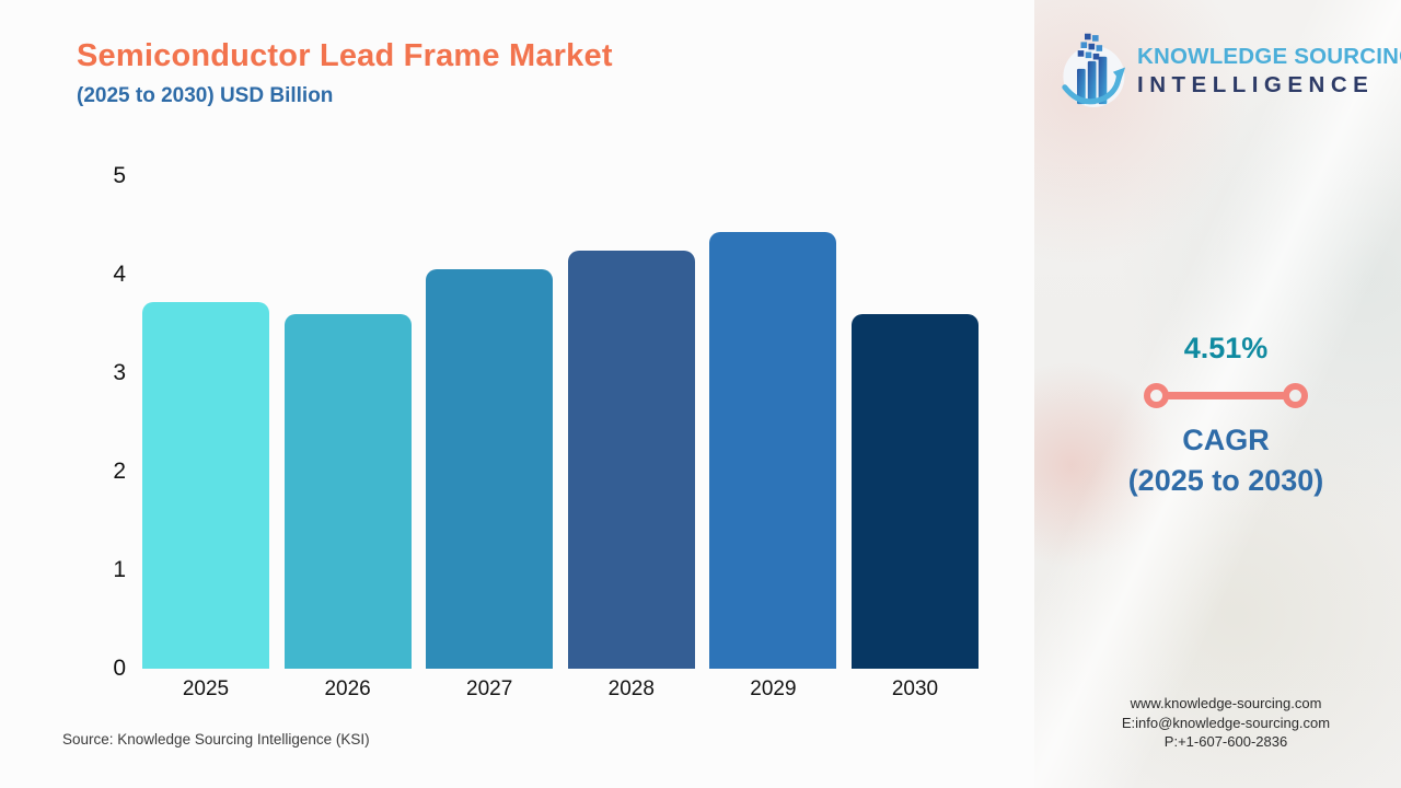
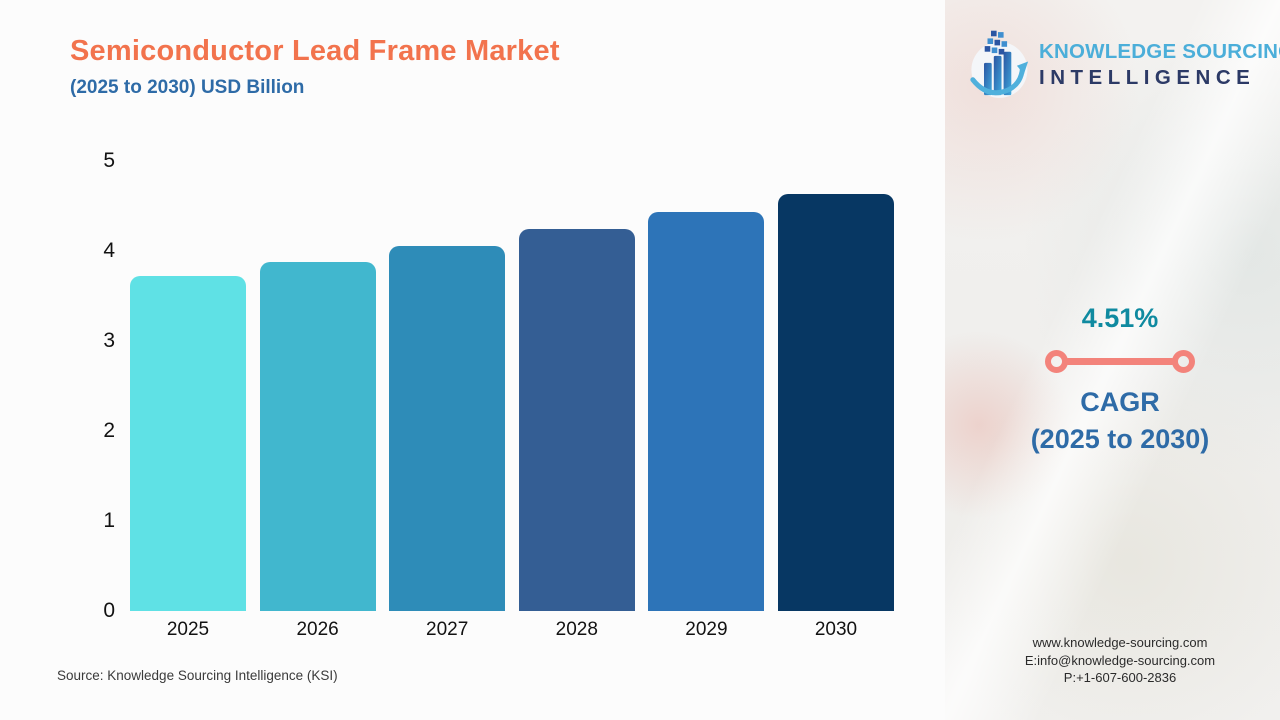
2026: 3.6 -> 3.9
2030: 3.6 -> 4.6
